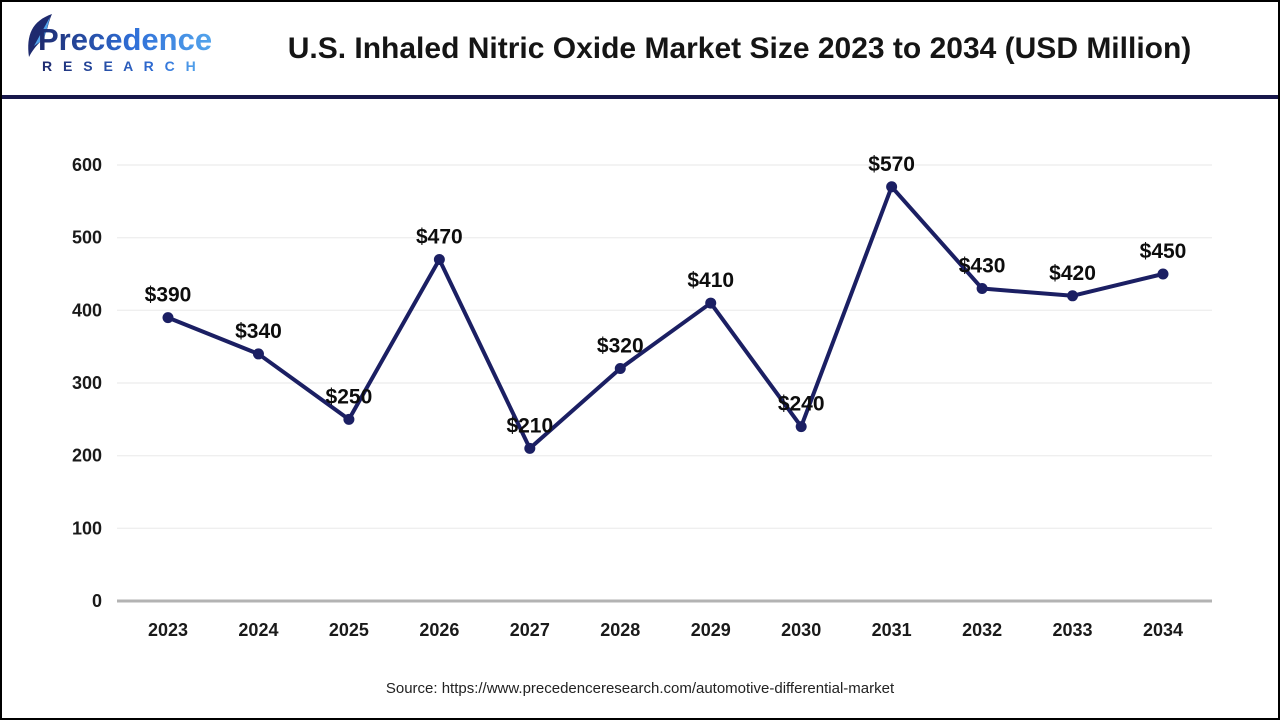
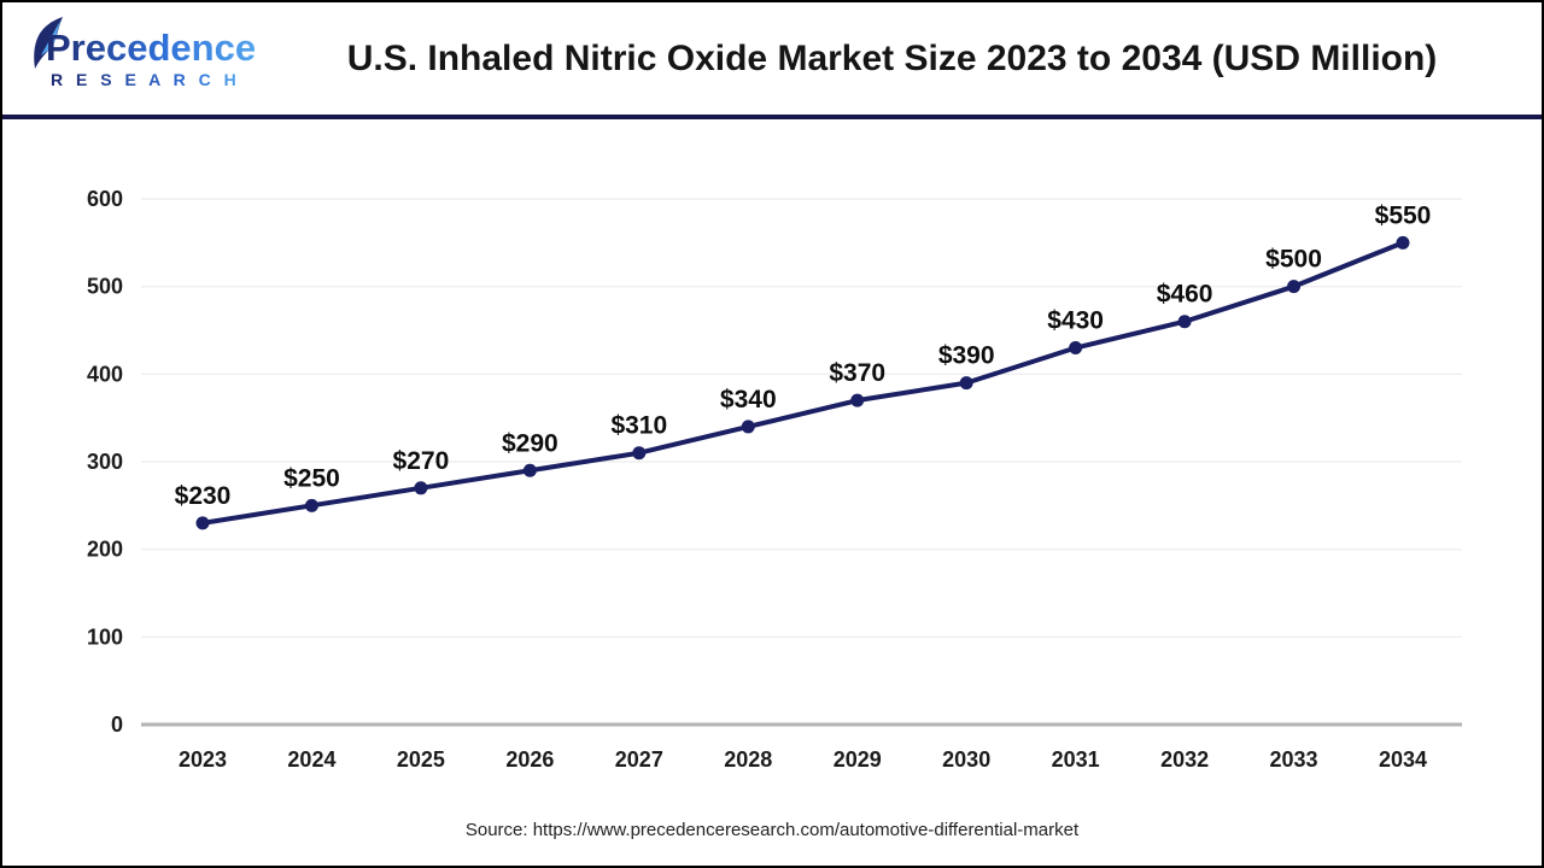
2023: $390 -> $230
2024: $340 -> $250
2025: $250 -> $270
2026: $470 -> $290
2027: $210 -> $310
2028: $320 -> $340
2029: $410 -> $370
2030: $240 -> $390
2031: $570 -> $430
2032: $430 -> $460
2033: $420 -> $500
2034: $450 -> $550
